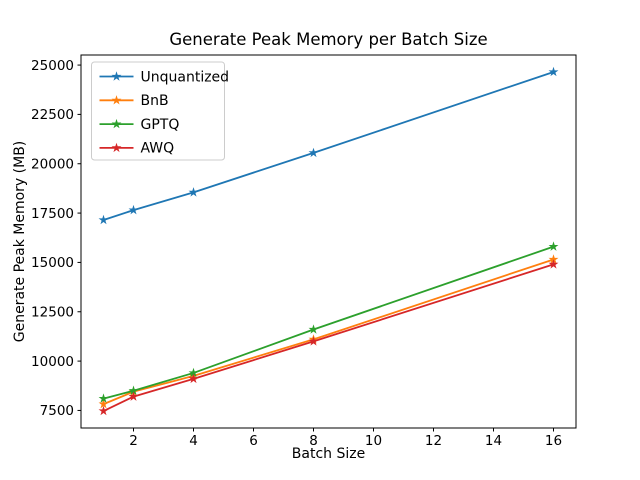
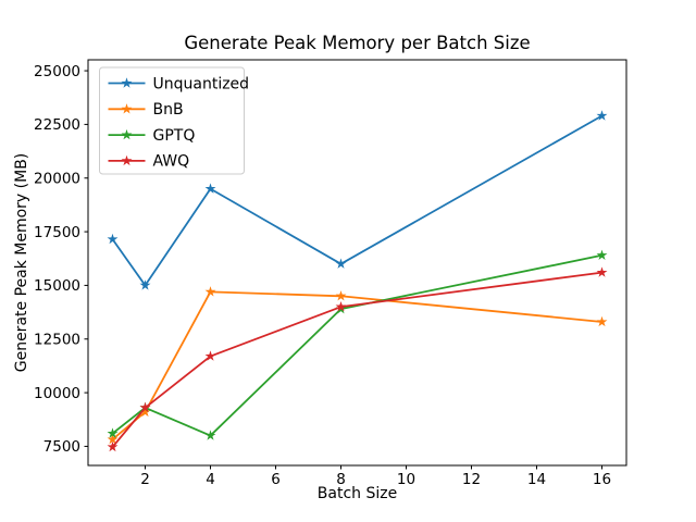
Unquantized/2: 17600 -> 15000
BnB/2: 8400 -> 9100
GPTQ/2: 8500 -> 9300
AWQ/2: 8200 -> 9300
Unquantized/4: 18600 -> 19500
BnB/4: 9200 -> 14700
GPTQ/4: 9400 -> 8000
AWQ/4: 9100 -> 11700
Unquantized/8: 20600 -> 16000
BnB/8: 11100 -> 14500
GPTQ/8: 11600 -> 13900
AWQ/8: 11000 -> 14000
Unquantized/16: 24600 -> 22900
BnB/16: 15200 -> 13300
GPTQ/16: 15800 -> 16400
AWQ/16: 14900 -> 15600
